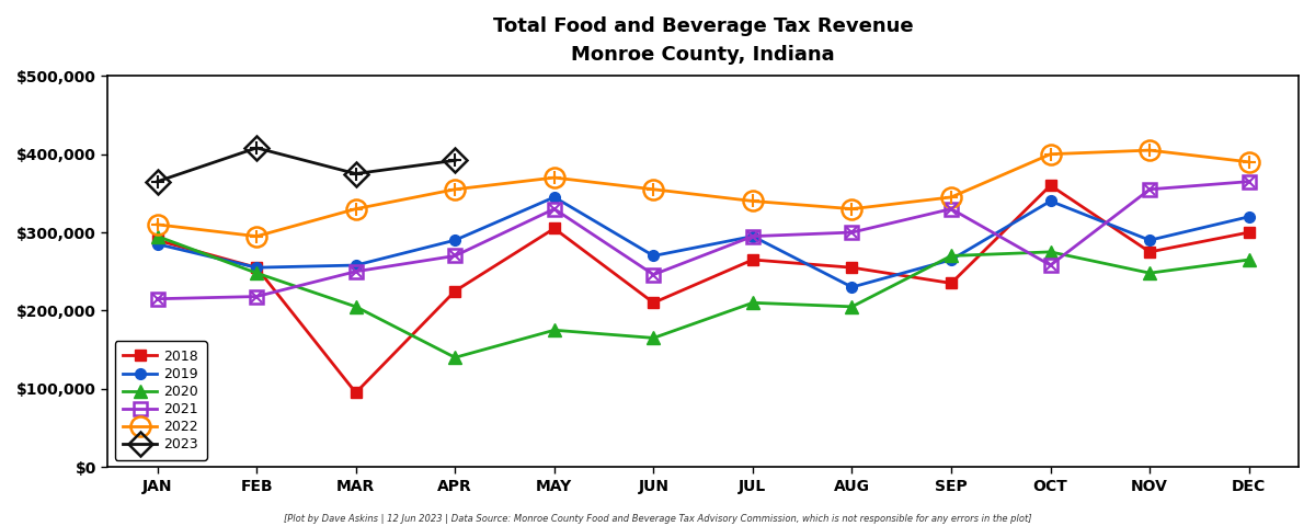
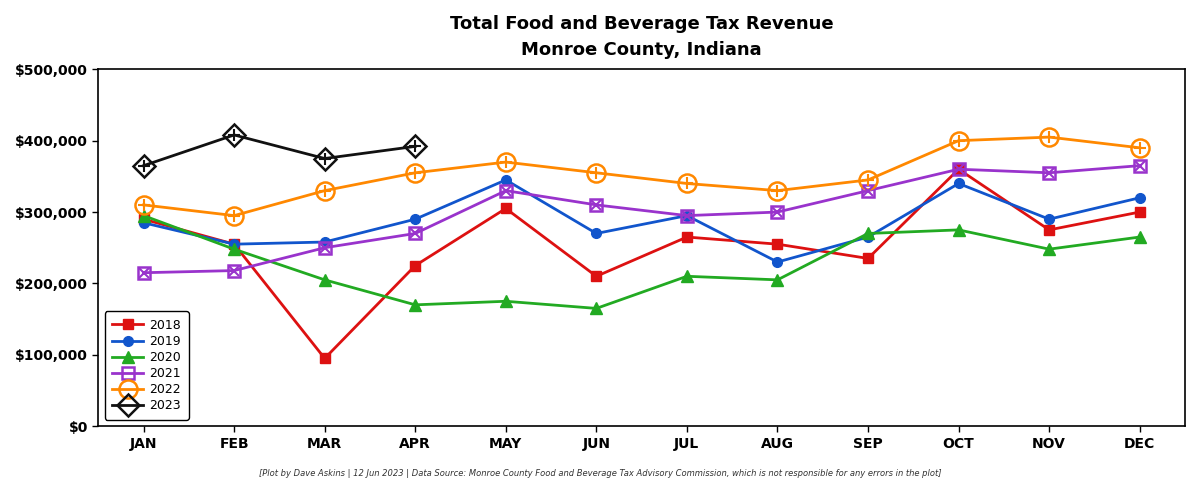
2020/APR: $140,000 -> $170,000
2021/JUN: $246,000 -> $310,000
2021/OCT: $258,000 -> $360,000
